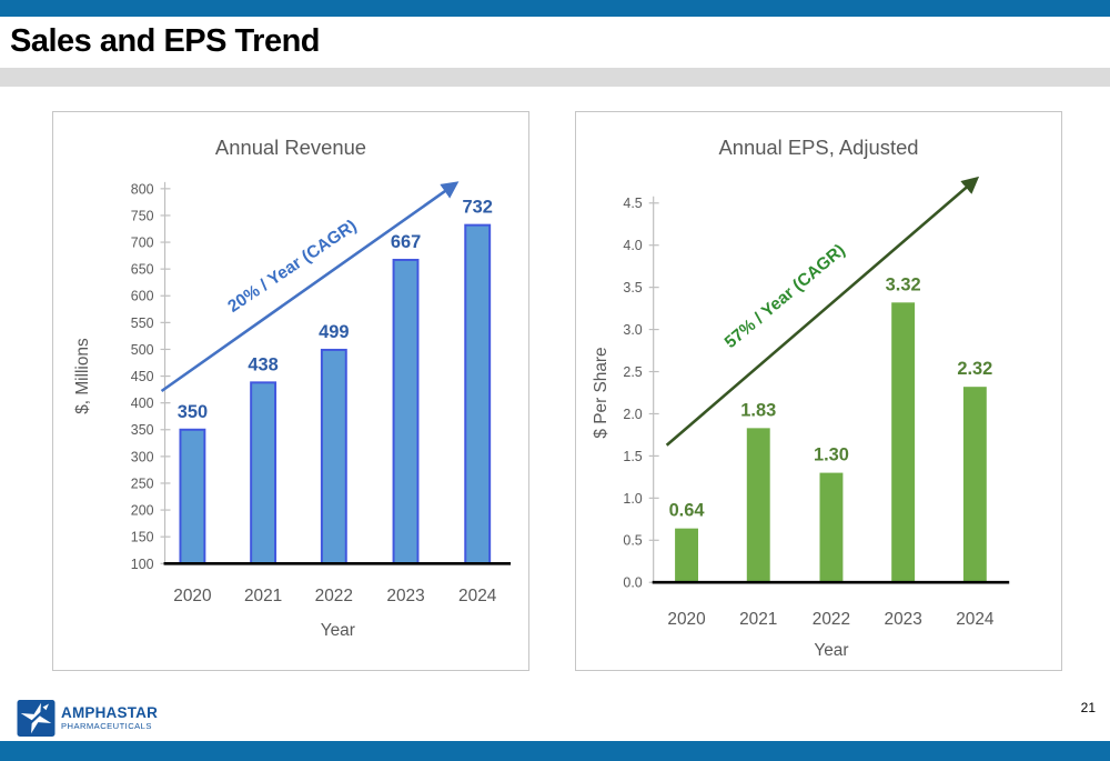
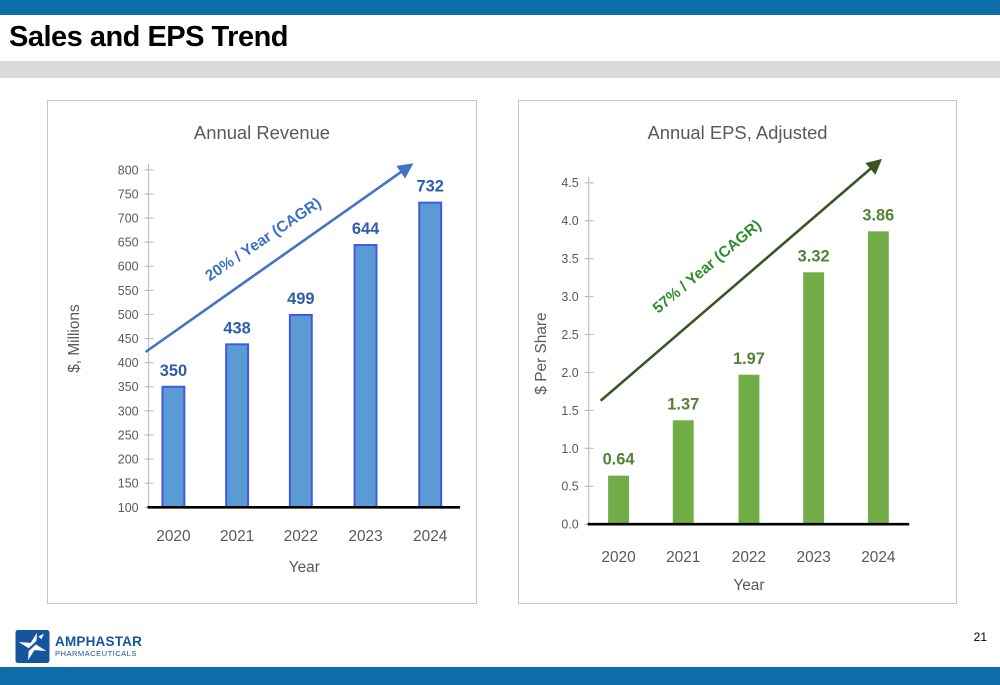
Annual Revenue/2023: 667 -> 644
Annual EPS, Adjusted/2021: 1.83 -> 1.37
Annual EPS, Adjusted/2022: 1.30 -> 1.97
Annual EPS, Adjusted/2024: 2.32 -> 3.86
